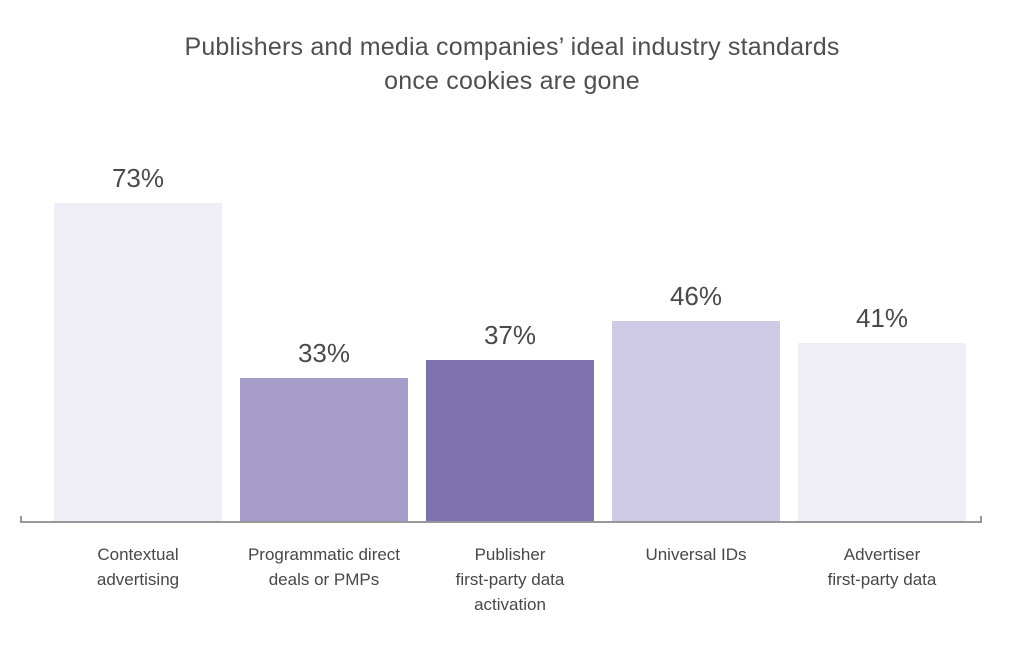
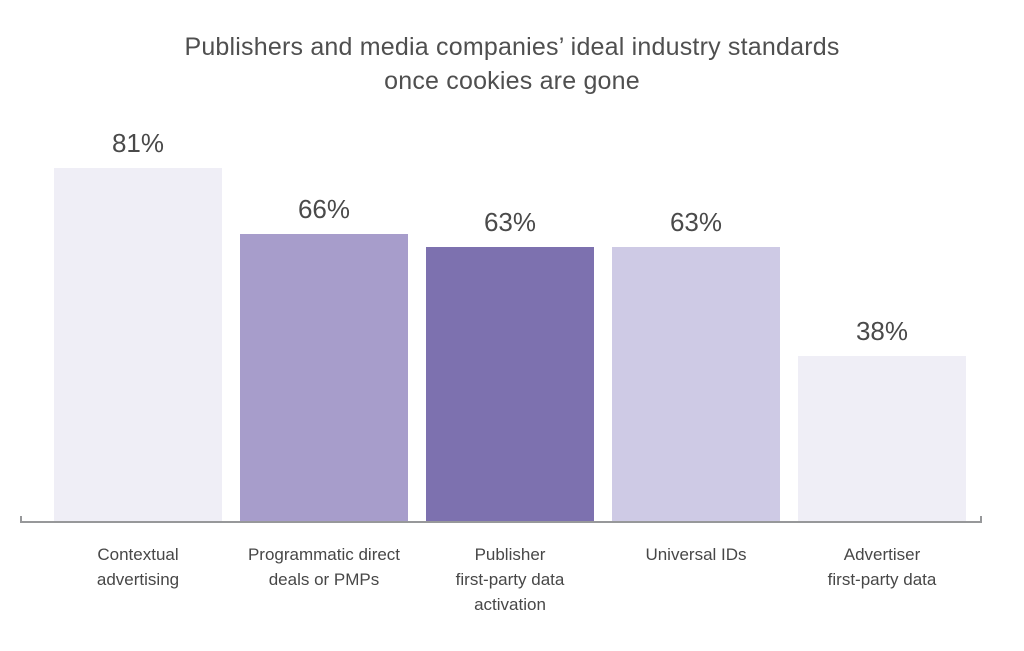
Contextual advertising: 73% -> 81%
Programmatic direct deals or PMPs: 33% -> 66%
Publisher first-party data activation: 37% -> 63%
Universal IDs: 46% -> 63%
Advertiser first-party data: 41% -> 38%
